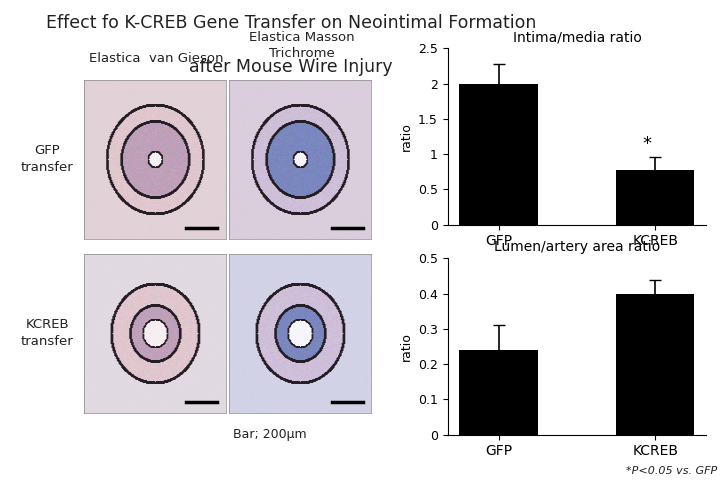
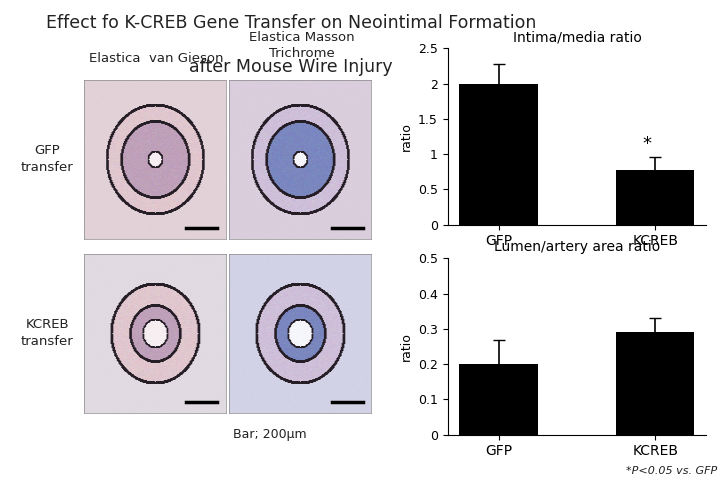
Lumen/artery area ratio/GFP: 0.24 -> 0.20
Lumen/artery area ratio/KCREB: 0.40 -> 0.29
